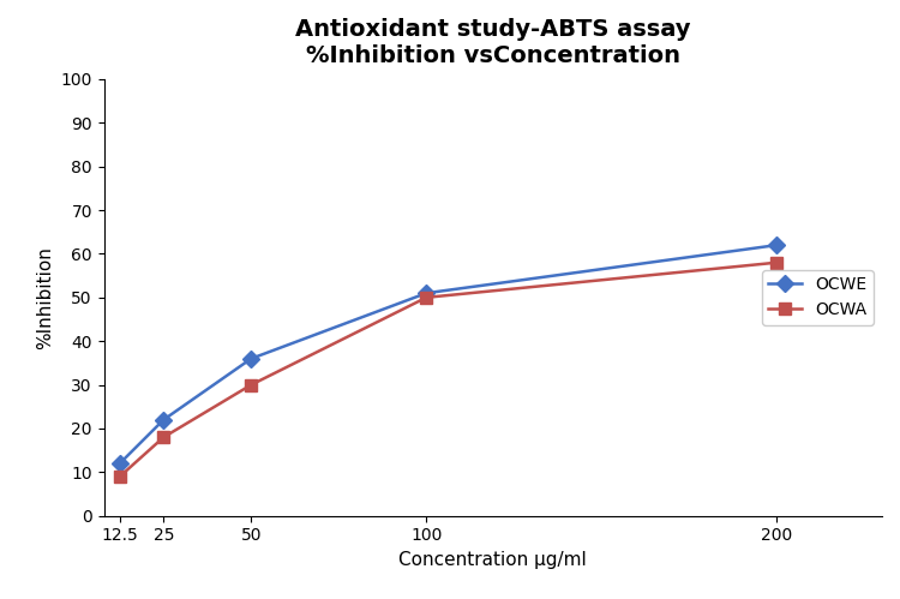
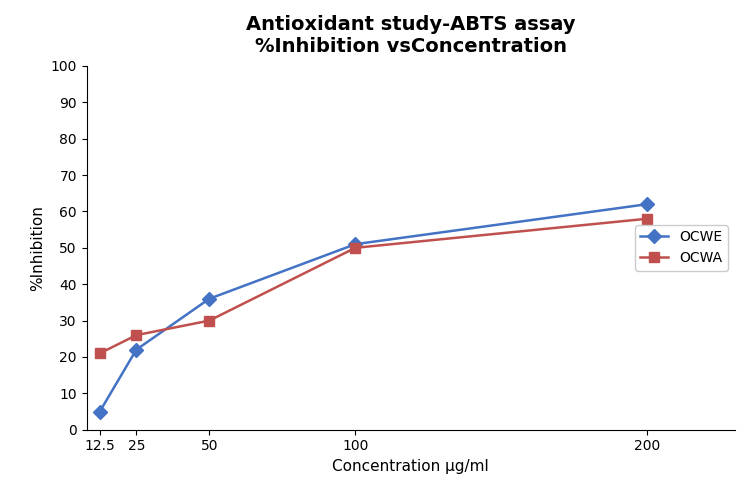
OCWE/12.5: 12 -> 5
OCWA/12.5: 9 -> 21
OCWA/25: 18 -> 26
